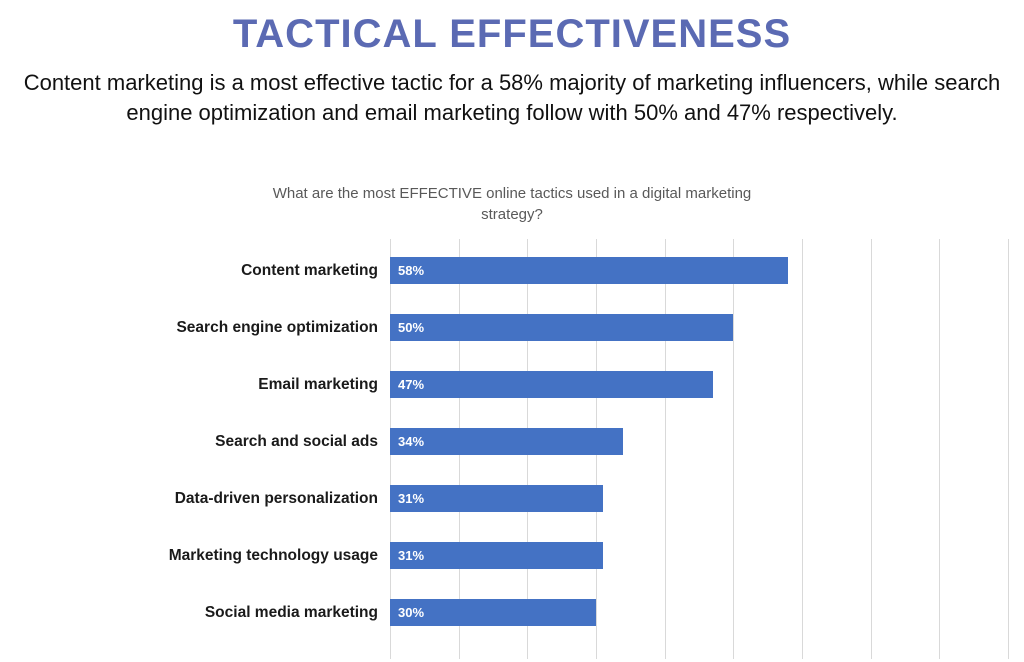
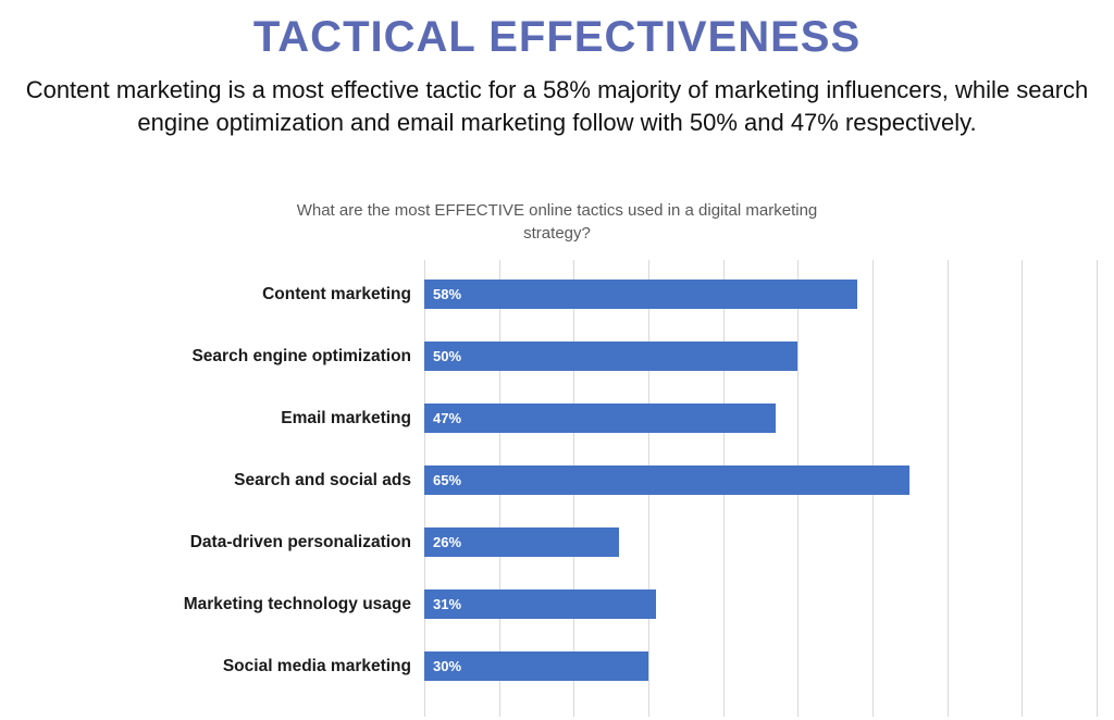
Search and social ads: 34% -> 65%
Data-driven personalization: 31% -> 26%
